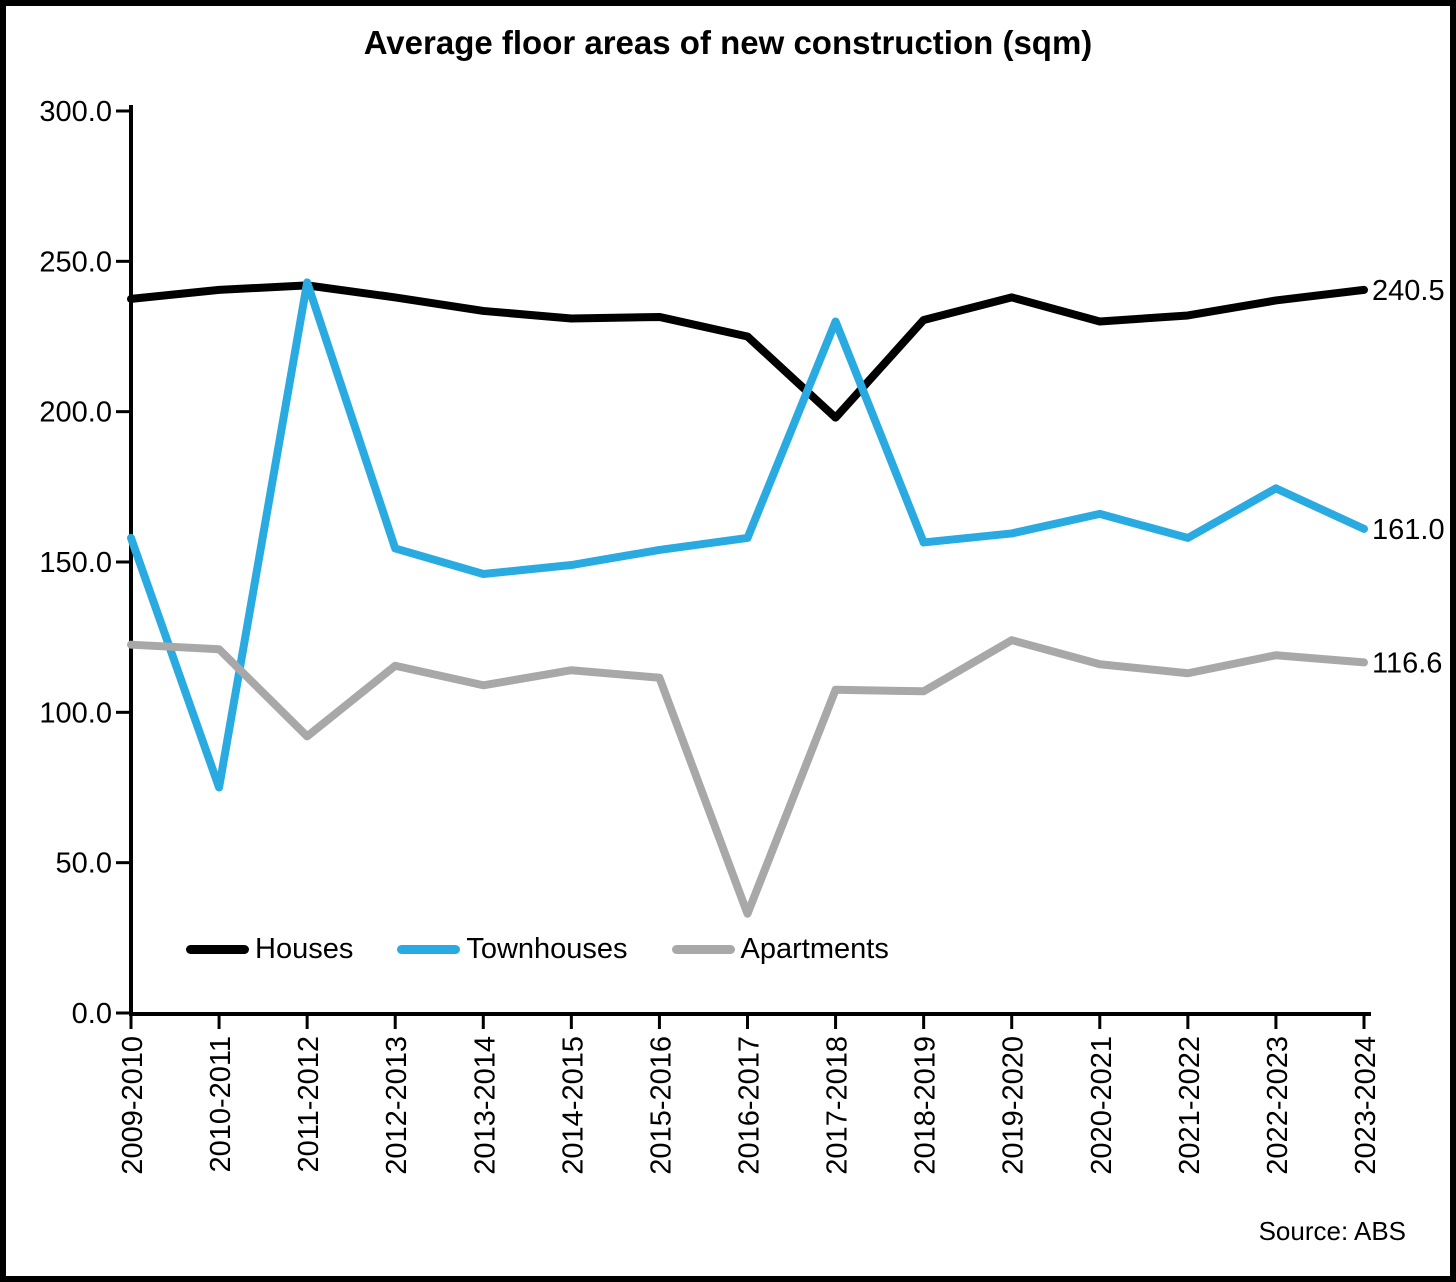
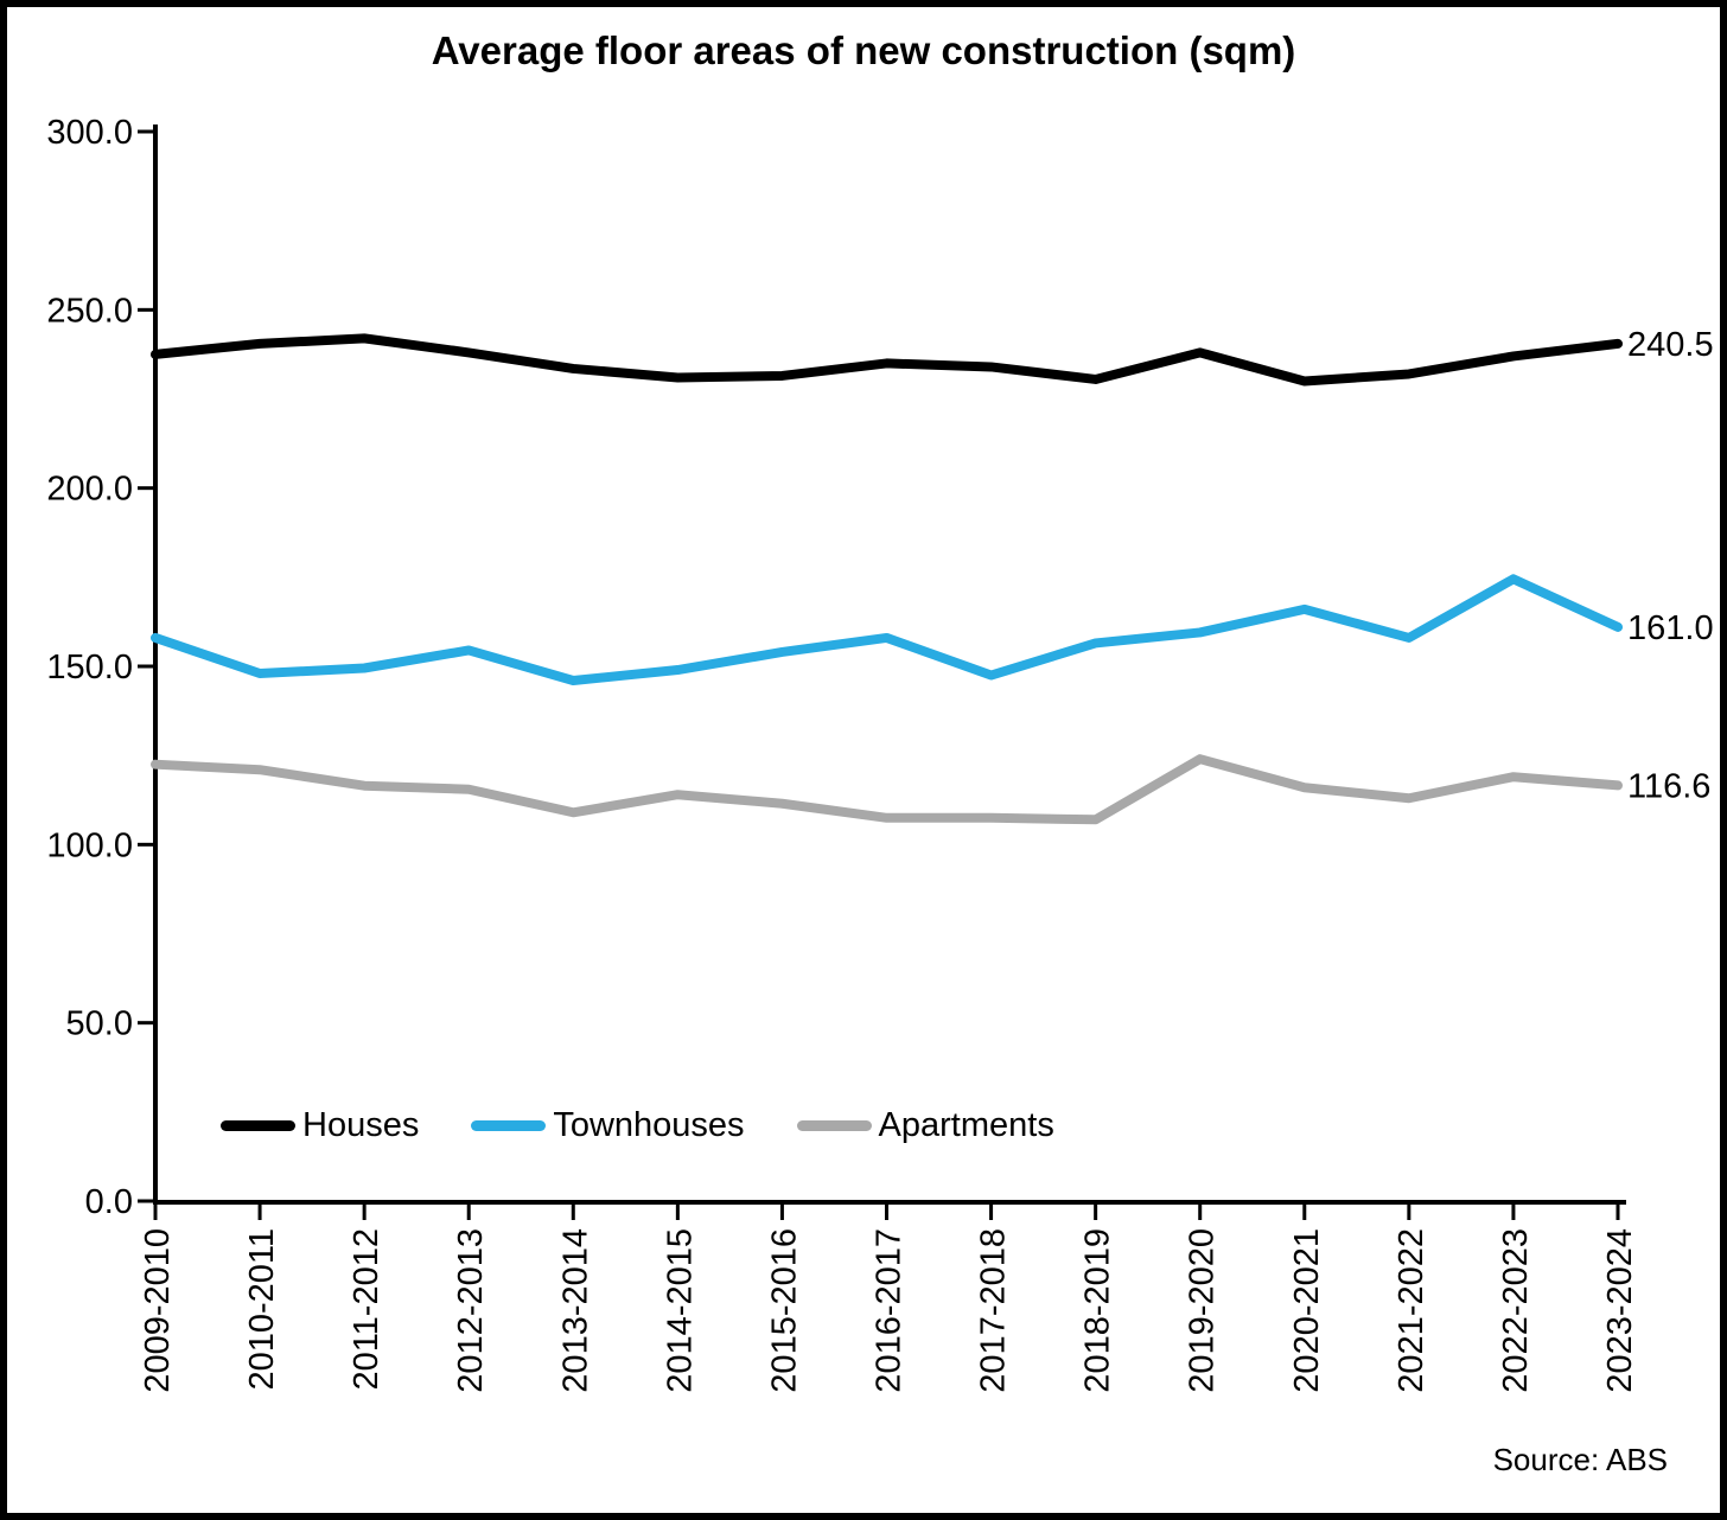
Townhouses/2010-2011: 75 -> 148
Townhouses/2011-2012: 243 -> 150
Apartments/2011-2012: 92 -> 116
Houses/2016-2017: 225 -> 235
Apartments/2016-2017: 33 -> 108
Houses/2017-2018: 198 -> 234
Townhouses/2017-2018: 230 -> 148
